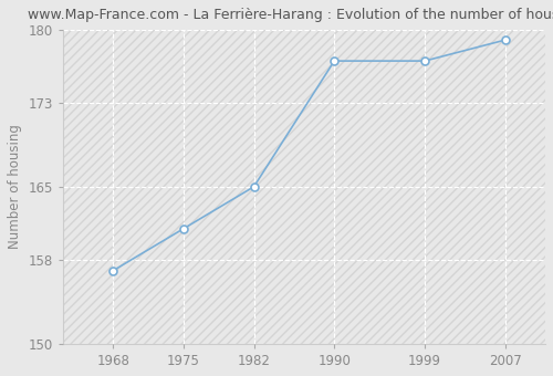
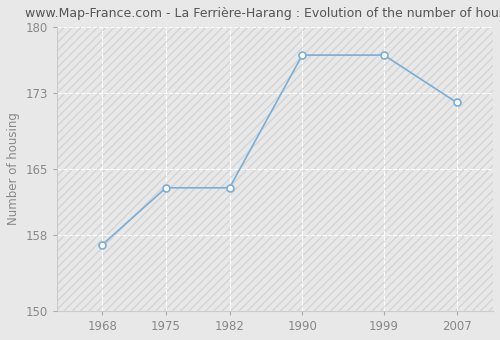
1975: 161 -> 163
1982: 165 -> 163
2007: 179 -> 172
